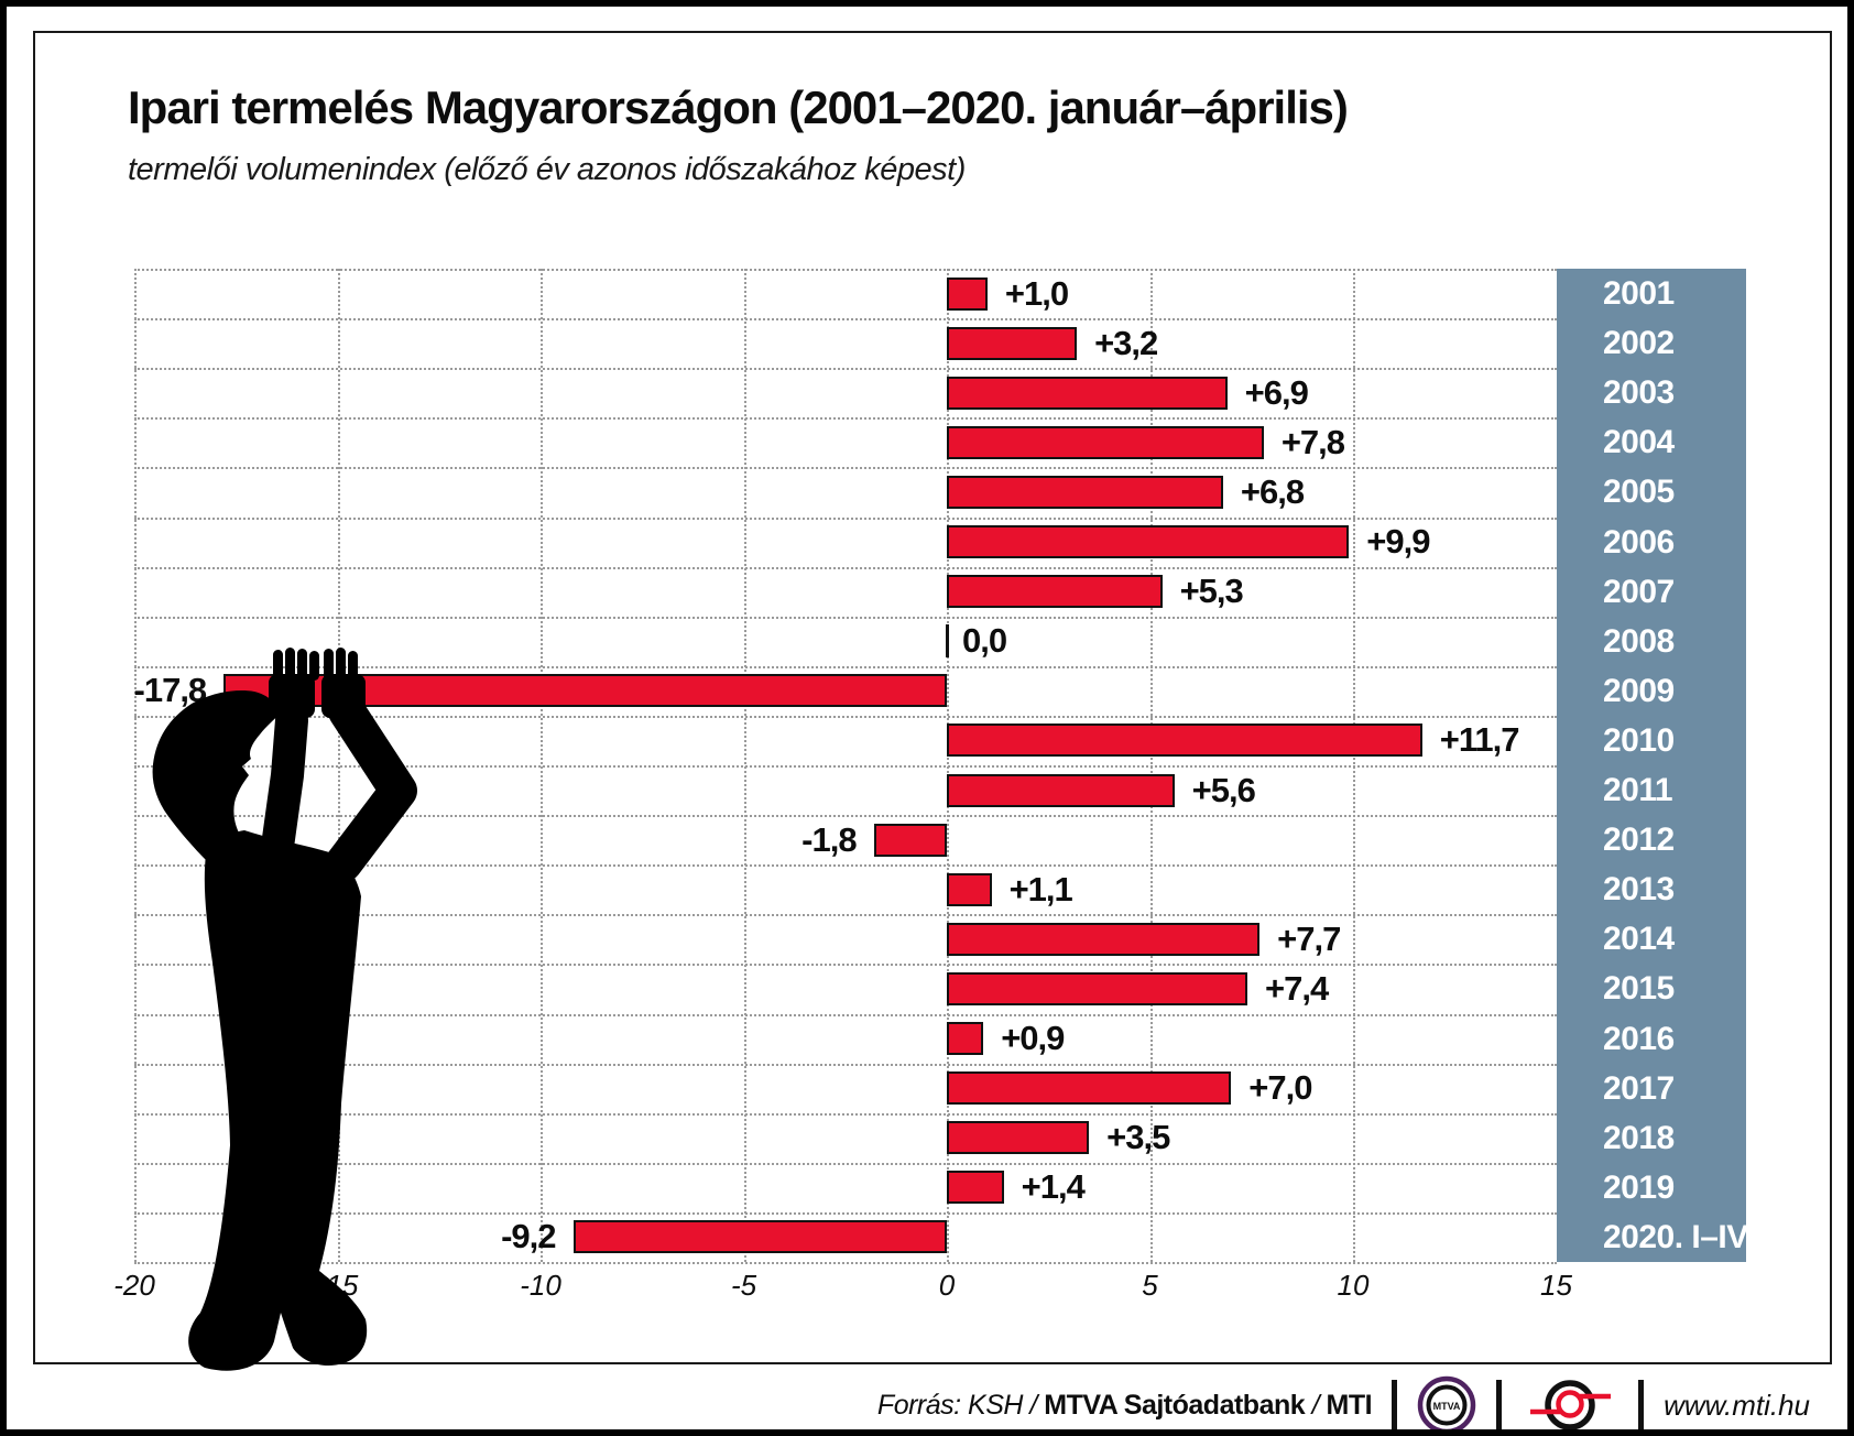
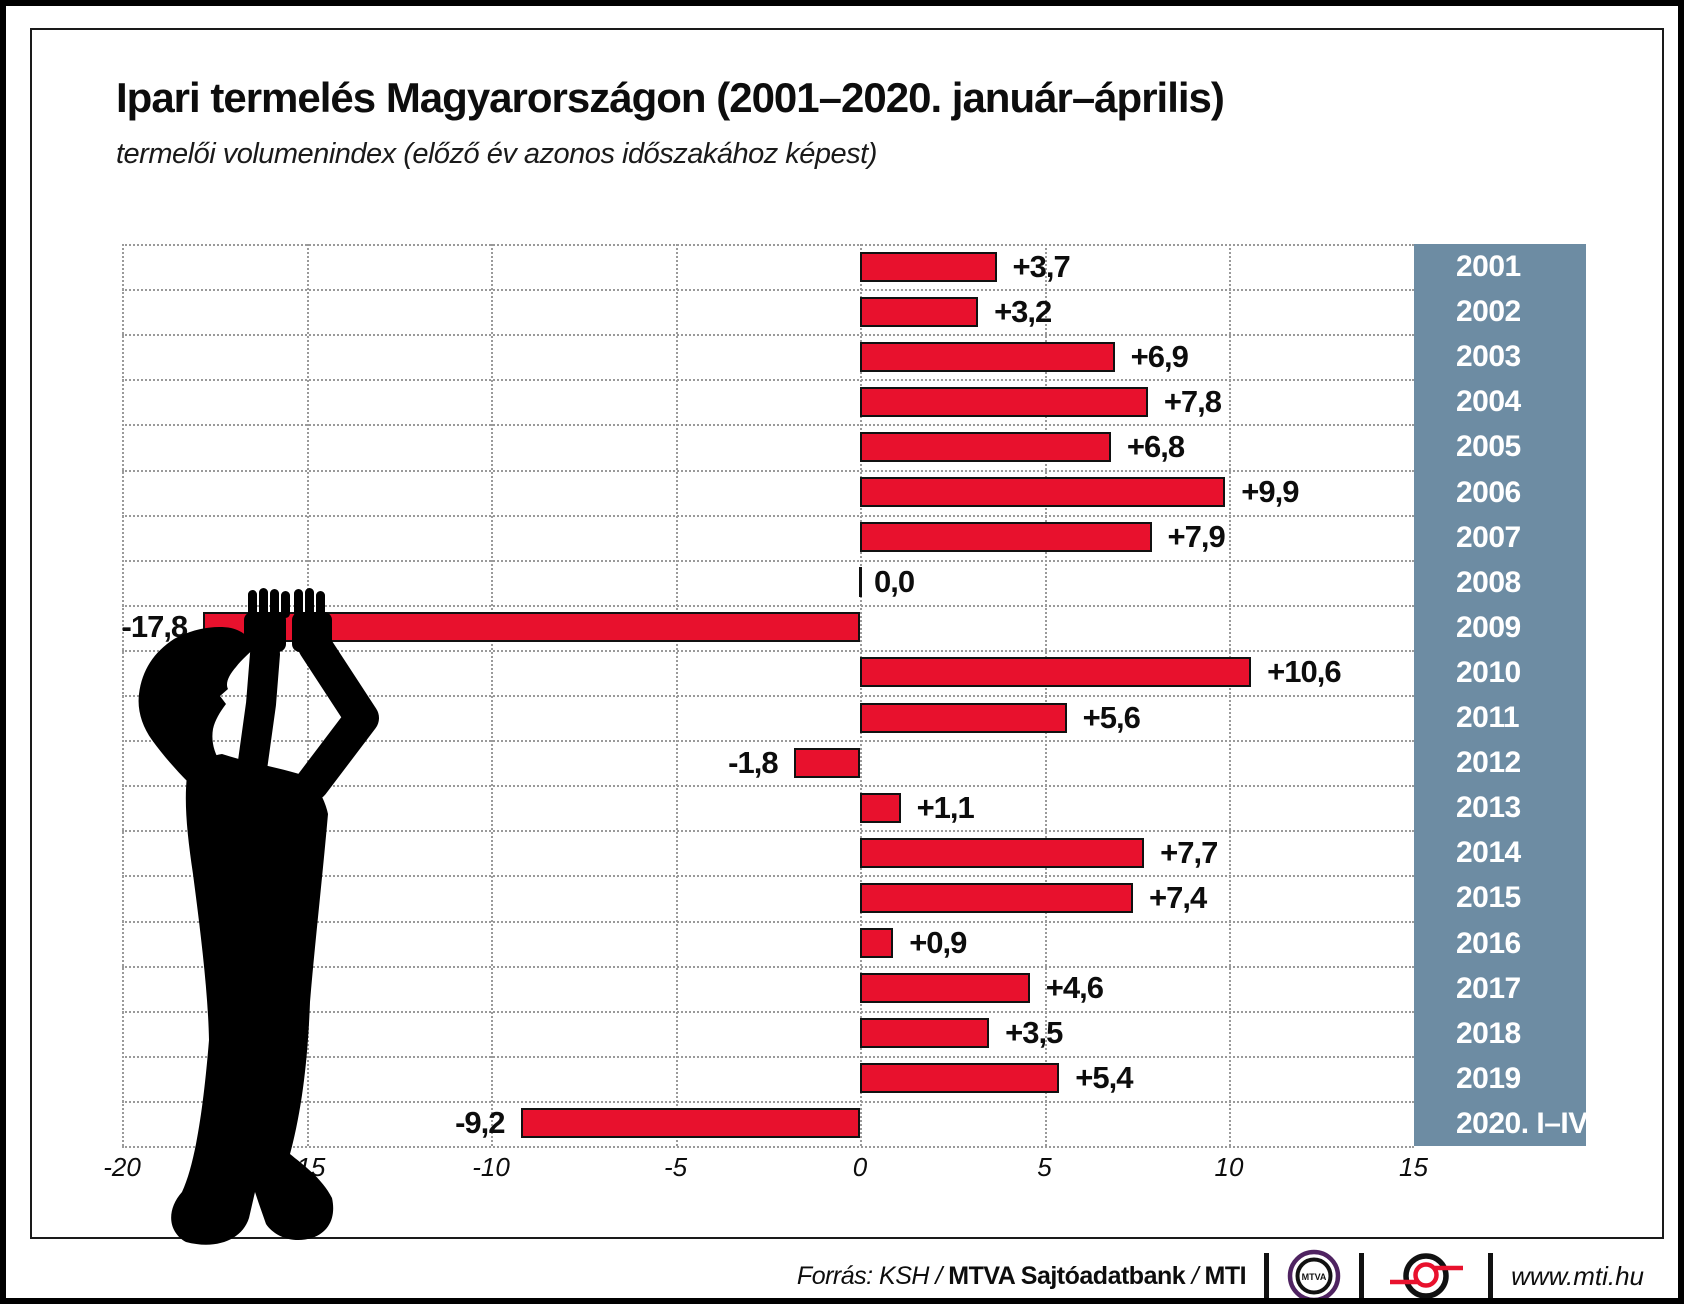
2001: +1,0 -> +3,7
2007: +5,3 -> +7,9
2010: +11,7 -> +10,6
2017: +7,0 -> +4,6
2019: +1,4 -> +5,4
